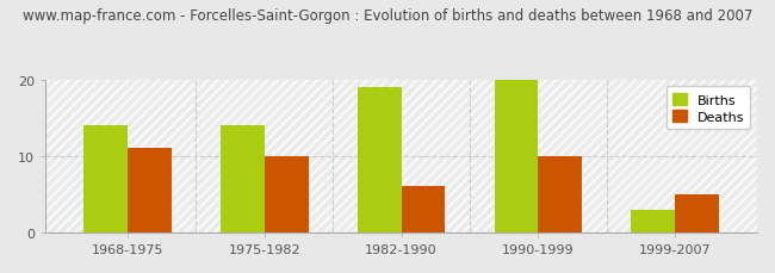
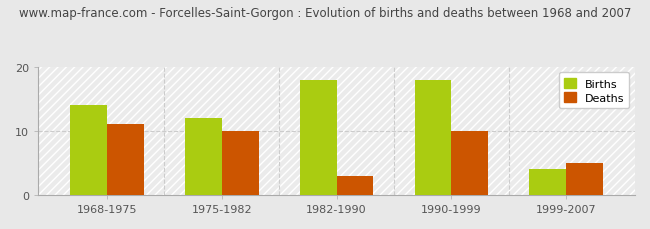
Births/1975-1982: 14 -> 12
Births/1982-1990: 19 -> 18
Deaths/1982-1990: 6 -> 3
Births/1990-1999: 20 -> 18
Births/1999-2007: 3 -> 4
